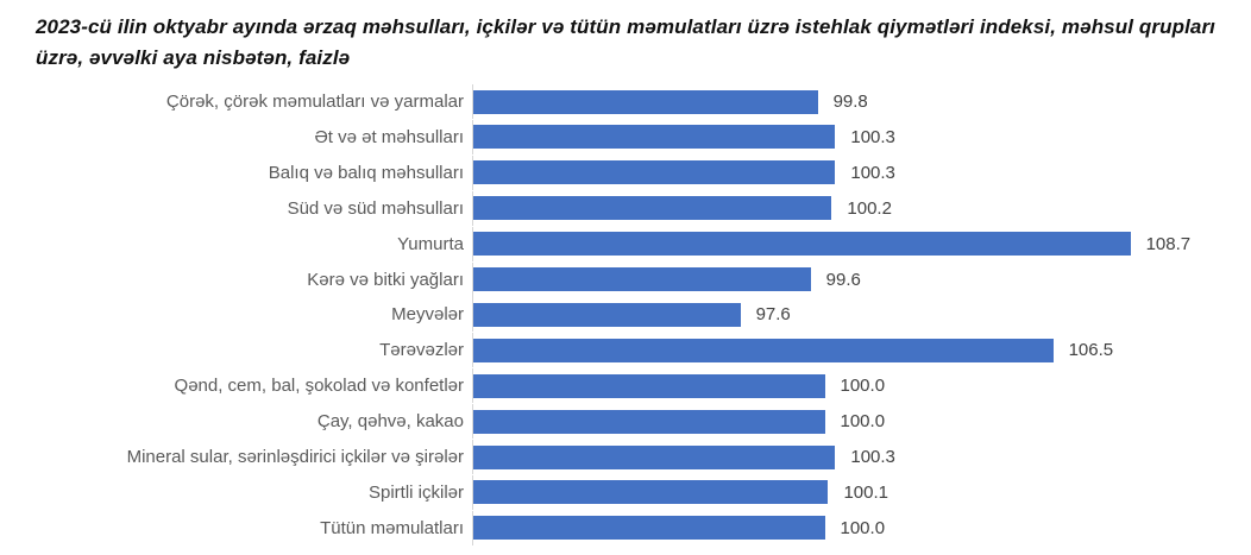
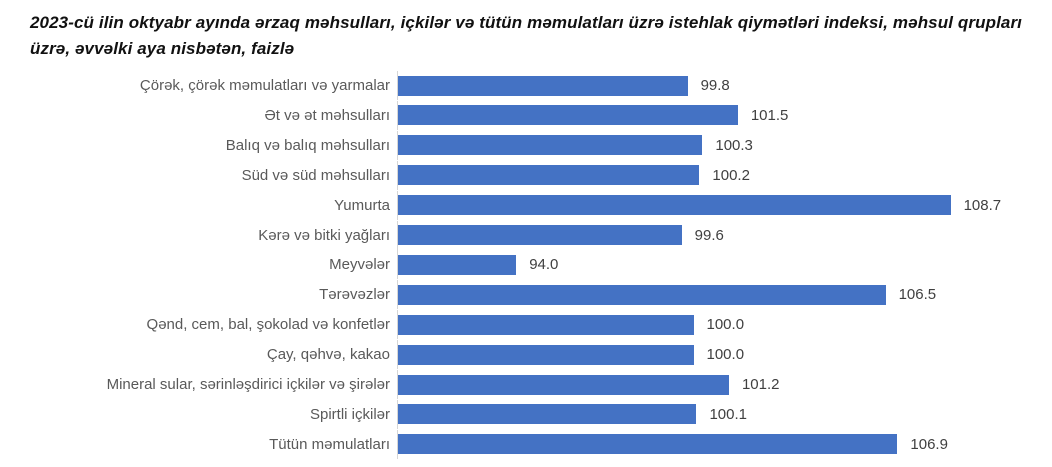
Ət və ət məhsulları: 100.3 -> 101.5
Meyvələr: 97.6 -> 94.0
Mineral sular, sərinləşdirici içkilər və şirələr: 100.3 -> 101.2
Tütün məmulatları: 100.0 -> 106.9
